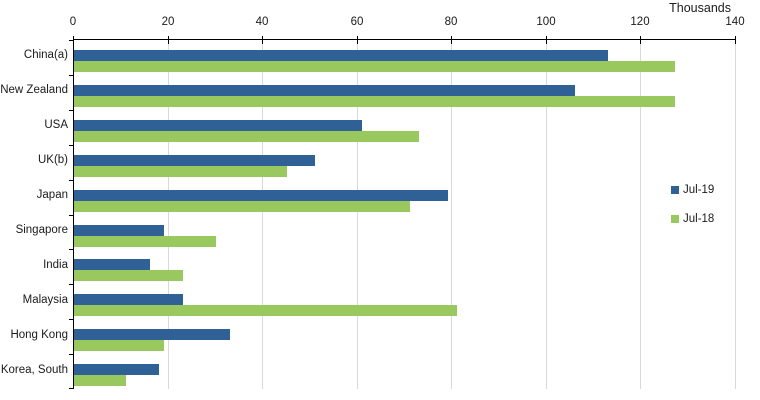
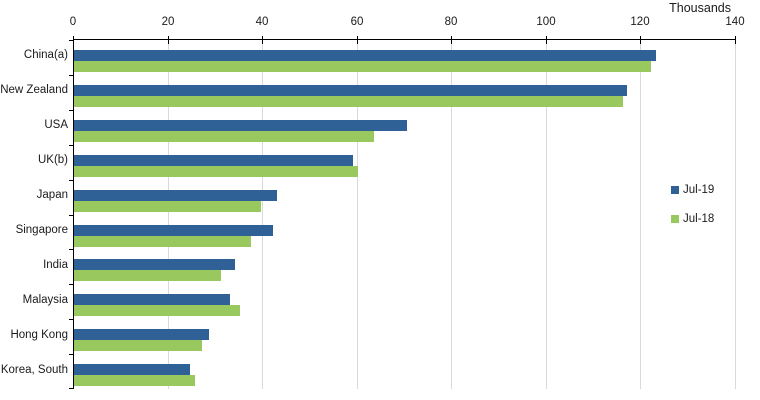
Jul-19/China(a): 113 -> 123
Jul-18/China(a): 127 -> 122
Jul-19/New Zealand: 106 -> 117
Jul-18/New Zealand: 127 -> 116
Jul-19/USA: 61 -> 70
Jul-18/USA: 73 -> 64
Jul-19/UK(b): 51 -> 59
Jul-18/UK(b): 45 -> 60
Jul-19/Japan: 79 -> 43
Jul-18/Japan: 71 -> 40
Jul-19/Singapore: 19 -> 42
Jul-18/Singapore: 30 -> 38
Jul-19/India: 16 -> 34
Jul-18/India: 23 -> 31
Jul-19/Malaysia: 23 -> 33
Jul-18/Malaysia: 81 -> 35
Jul-19/Hong Kong: 33 -> 28
Jul-18/Hong Kong: 19 -> 27
Jul-19/Korea, South: 18 -> 24
Jul-18/Korea, South: 11 -> 26
